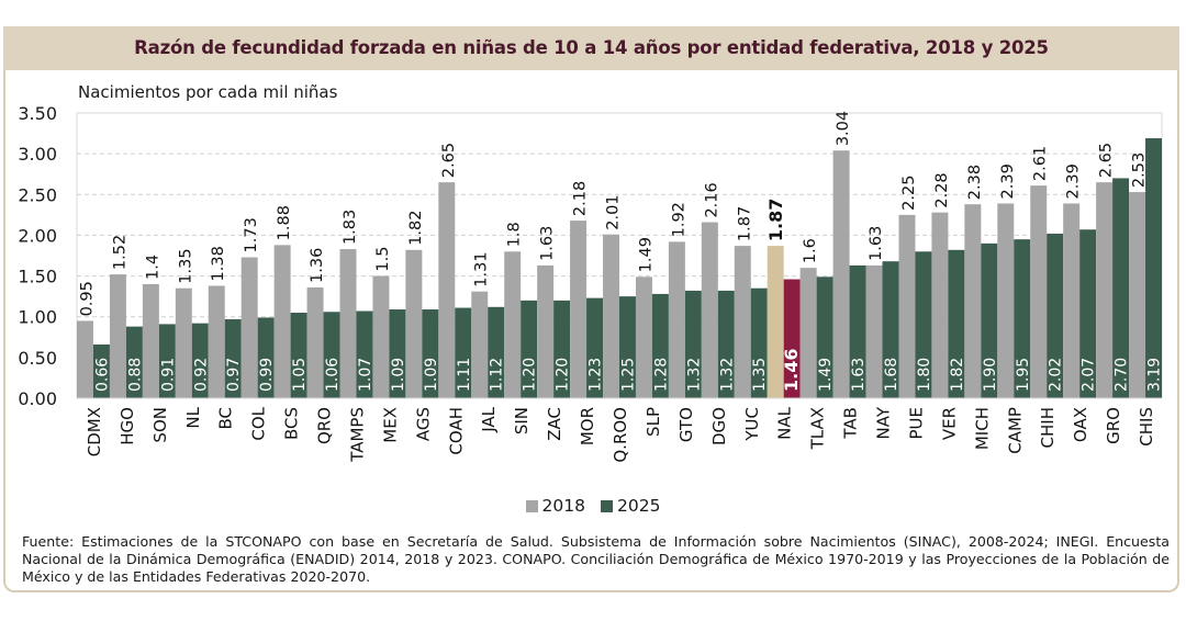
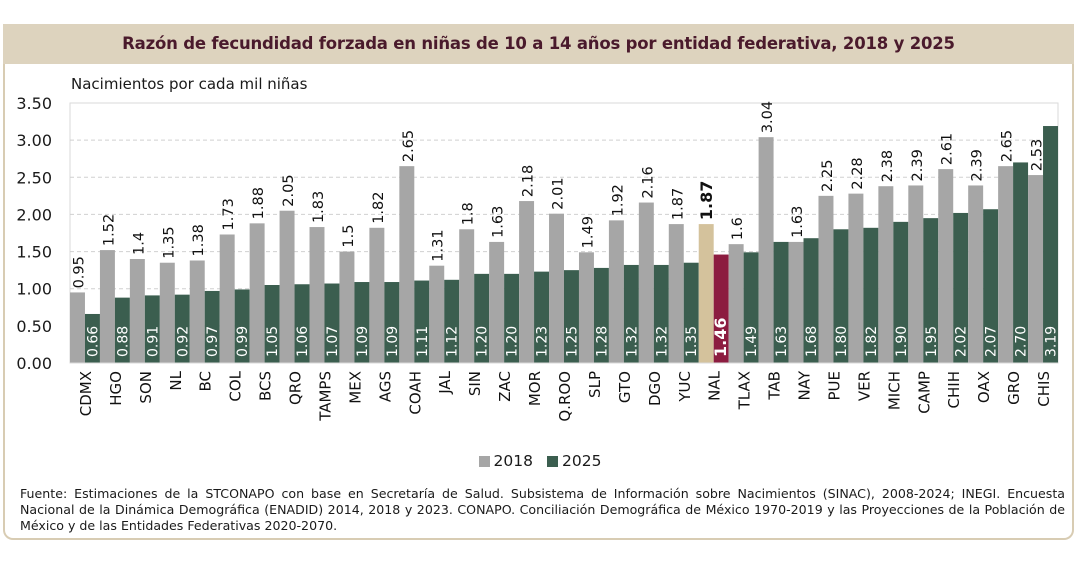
2018/QRO: 1.36 -> 2.05
